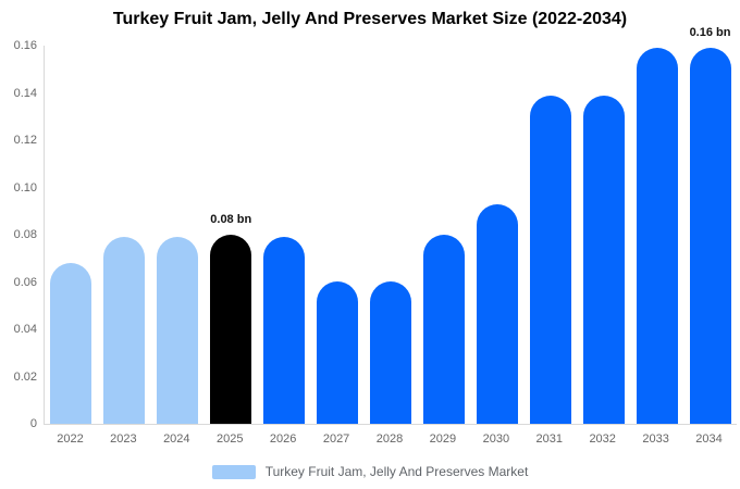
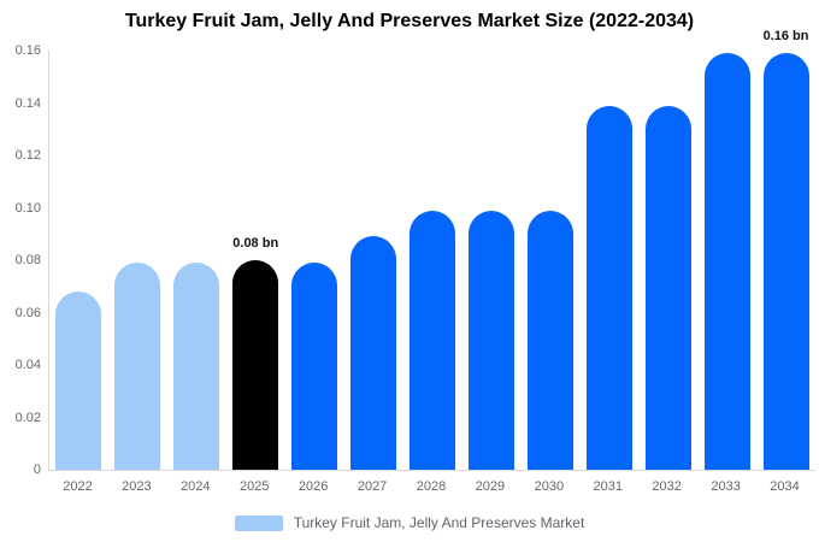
2027: 0.060 -> 0.089
2028: 0.060 -> 0.099
2029: 0.080 -> 0.099
2030: 0.093 -> 0.099
